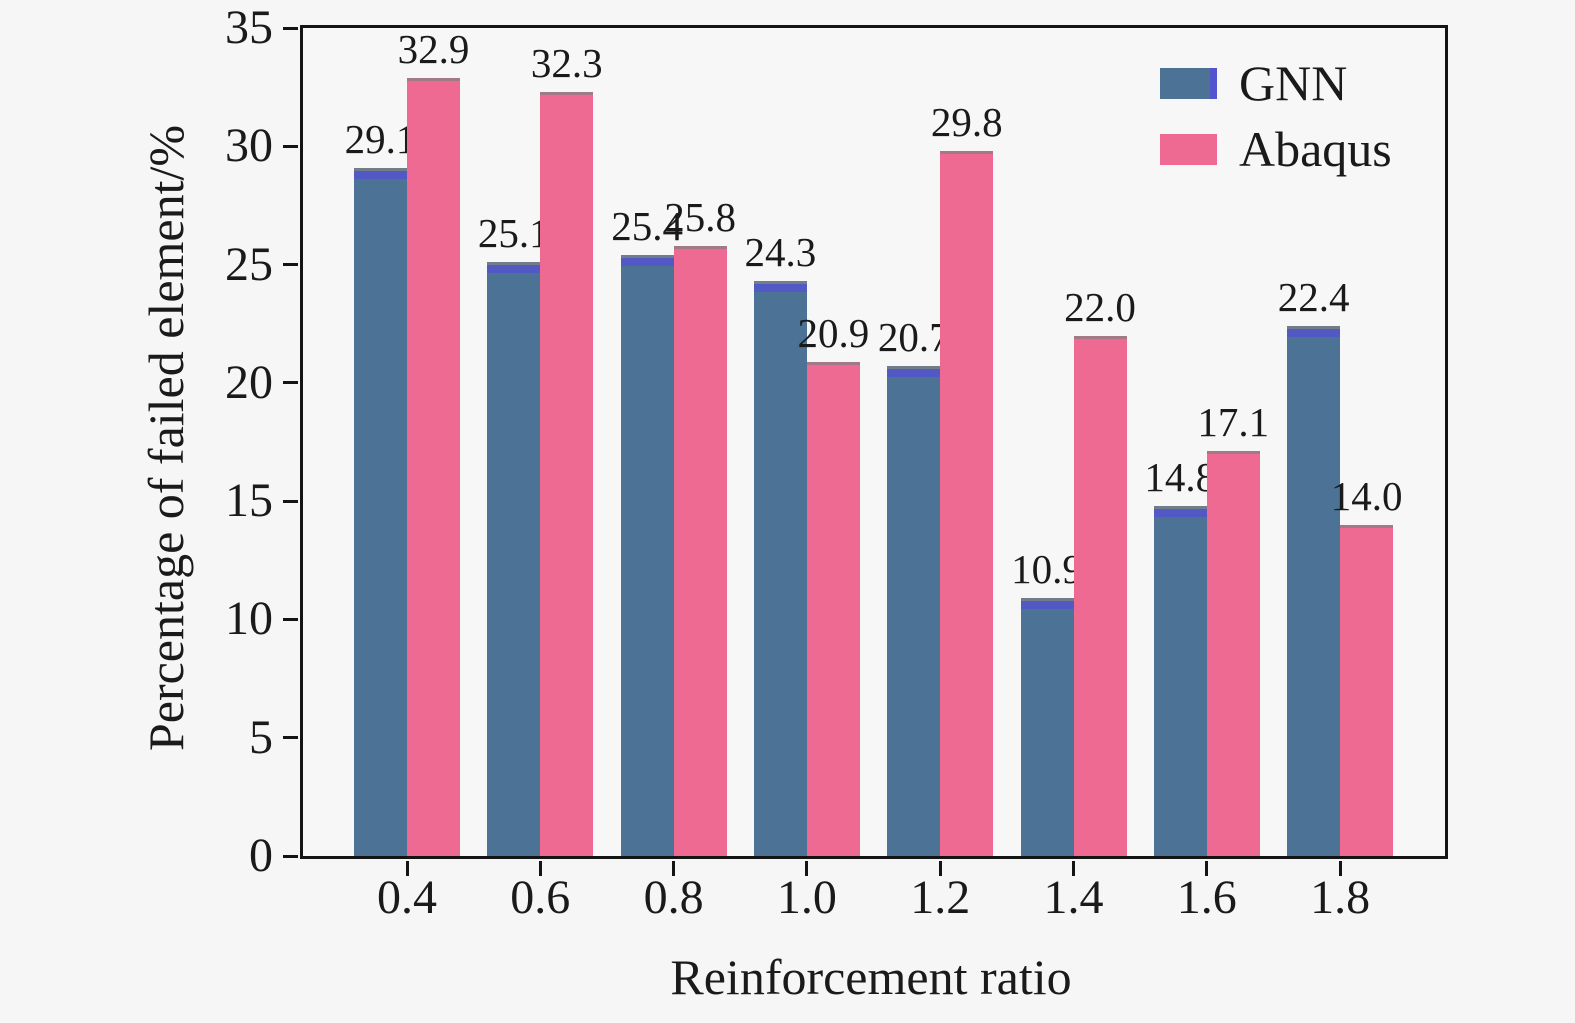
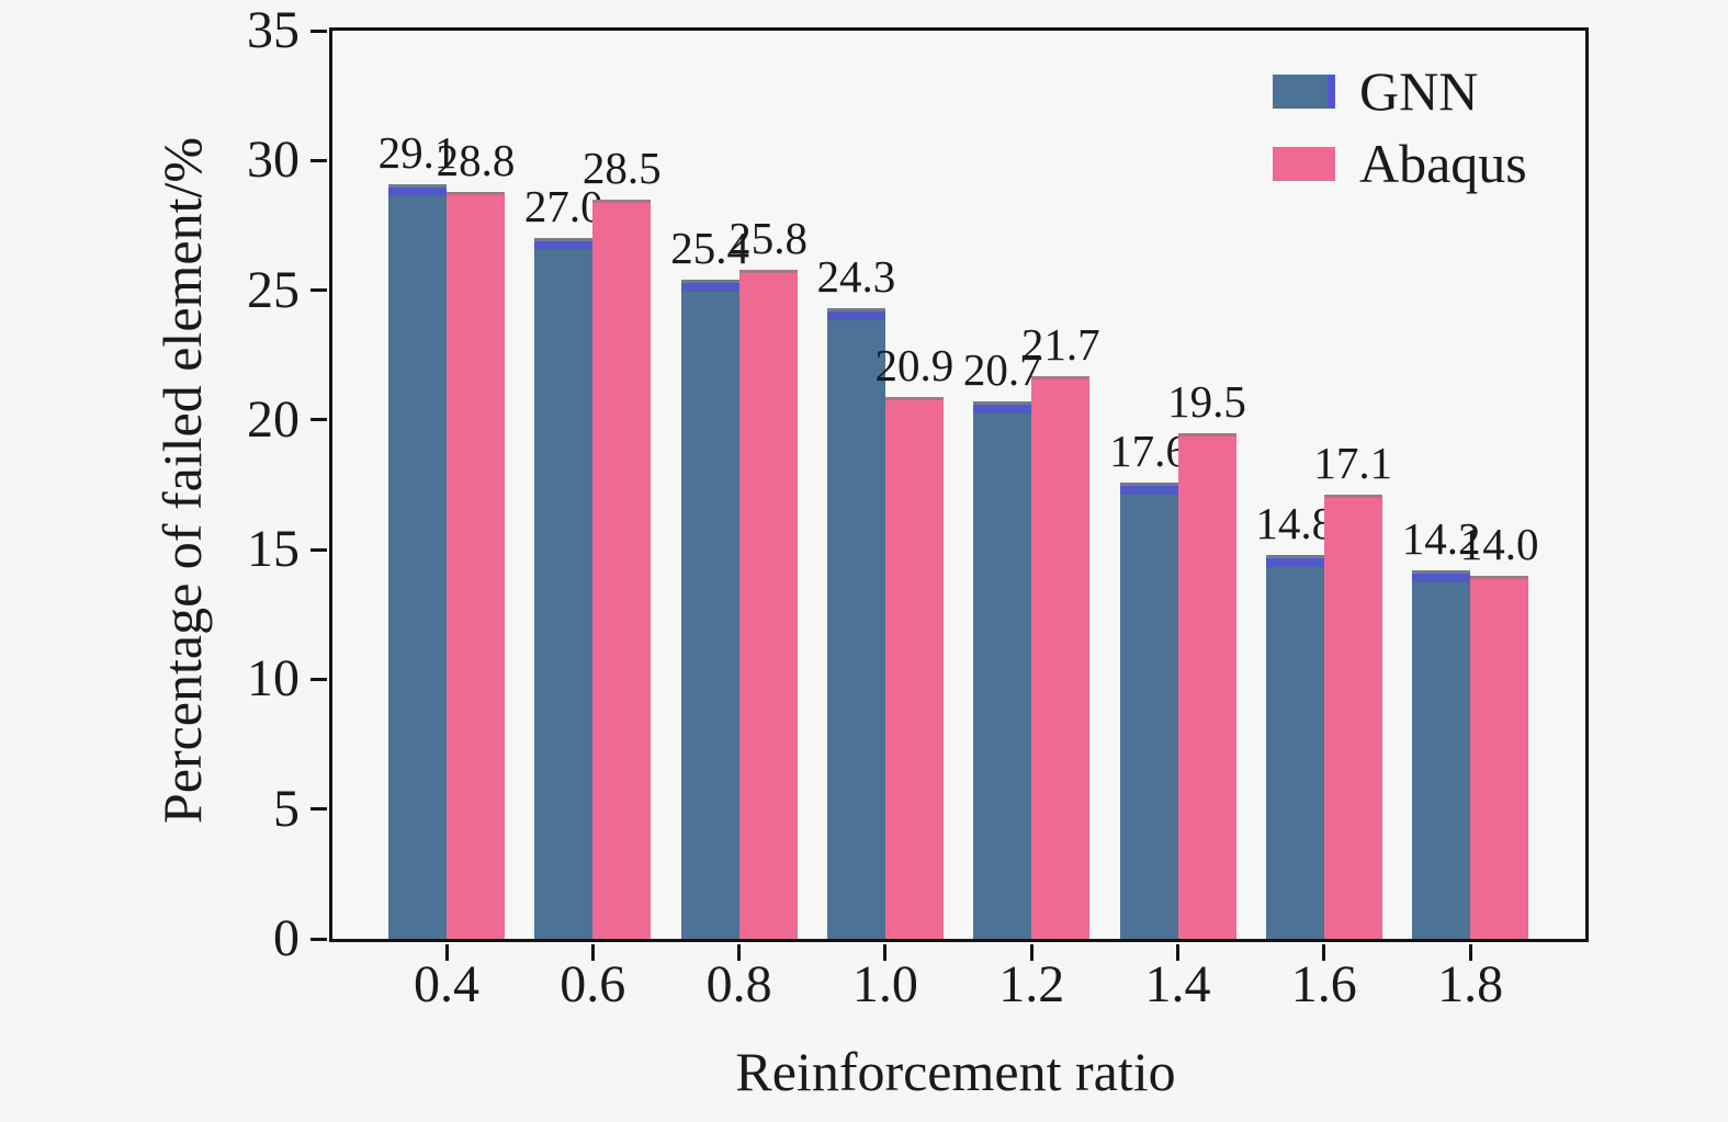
Abaqus/0.4: 32.9 -> 28.8
GNN/0.6: 25.1 -> 27.0
Abaqus/0.6: 32.3 -> 28.5
Abaqus/1.2: 29.8 -> 21.7
GNN/1.4: 10.9 -> 17.6
Abaqus/1.4: 22.0 -> 19.5
GNN/1.8: 22.4 -> 14.2
